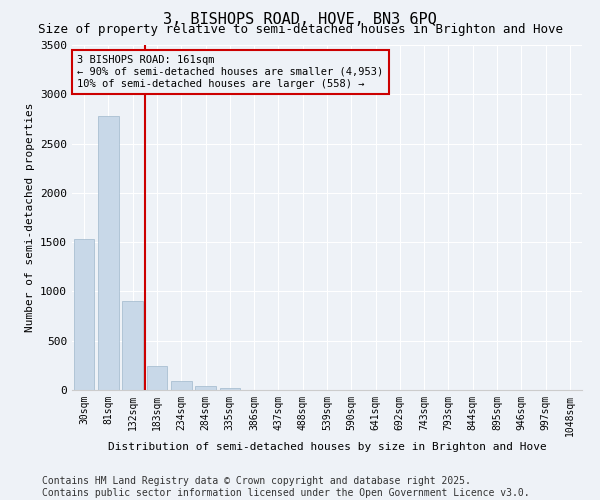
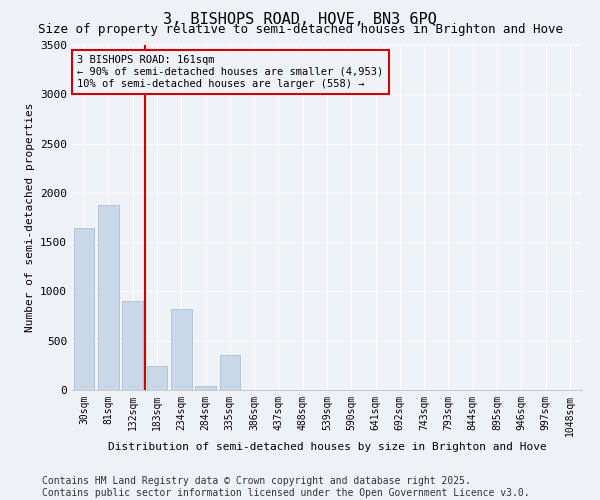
30sqm: 1530 -> 1640
81sqm: 2780 -> 1880
234sqm: 100 -> 820
335sqm: 20 -> 360
